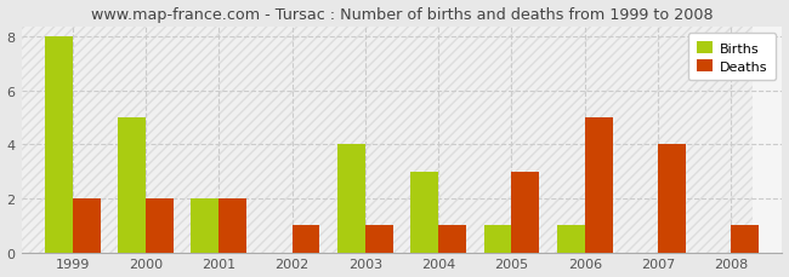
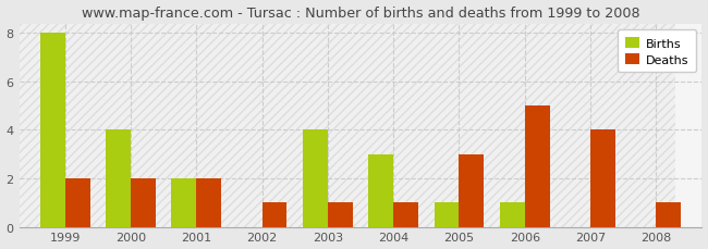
Births/2000: 5 -> 4
